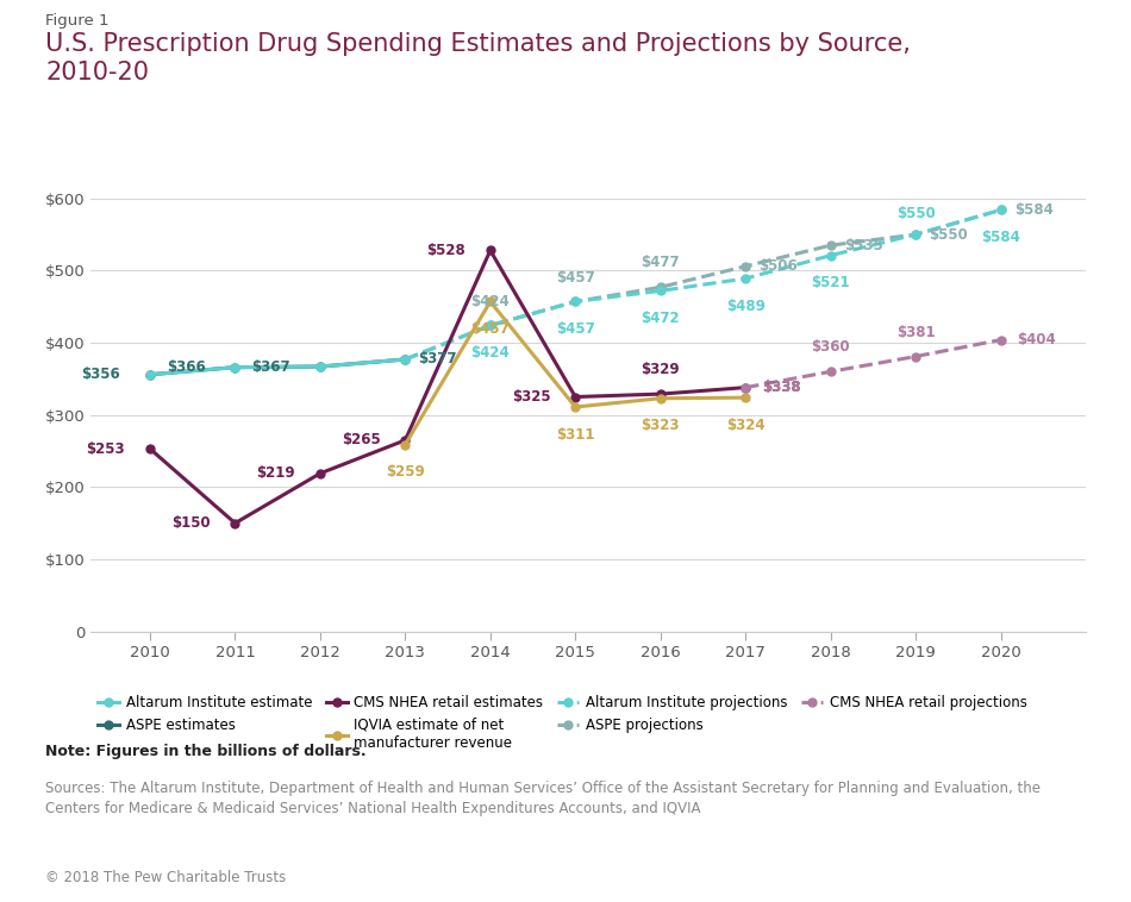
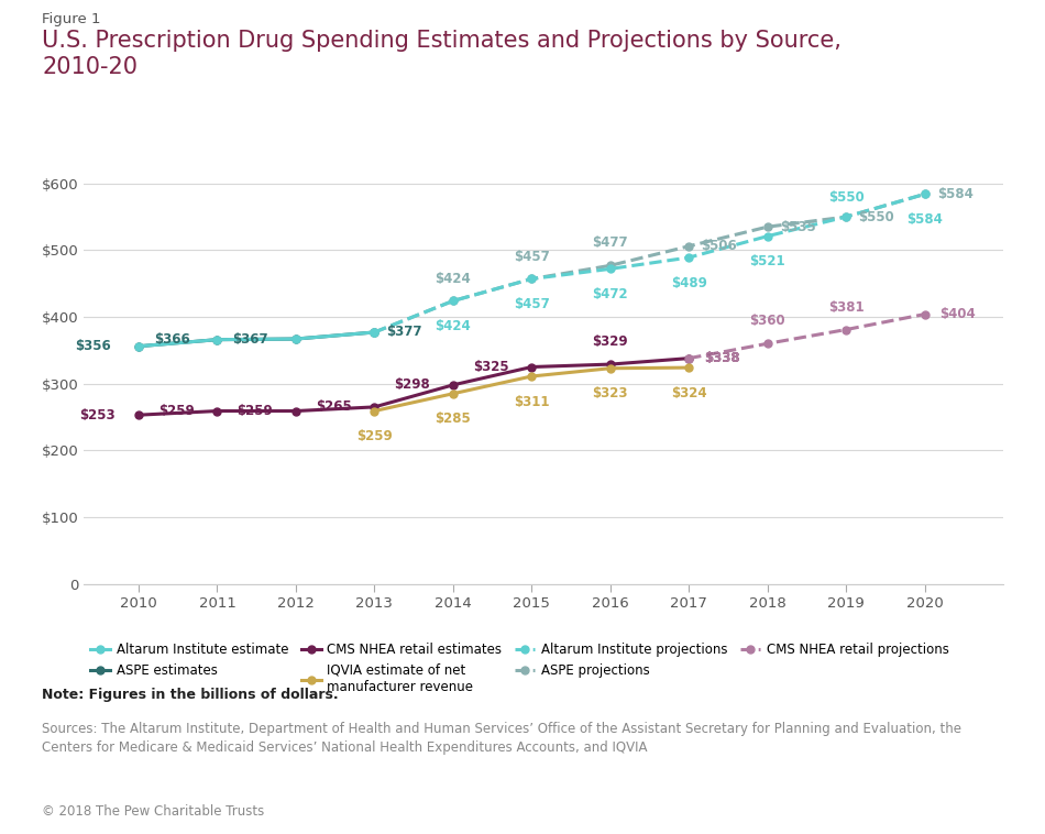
CMS NHEA retail estimates/2011: $150 -> $259
CMS NHEA retail estimates/2012: $219 -> $259
CMS NHEA retail estimates/2014: $528 -> $298
IQVIA estimate of net manufacturer revenue/2014: $457 -> $285
